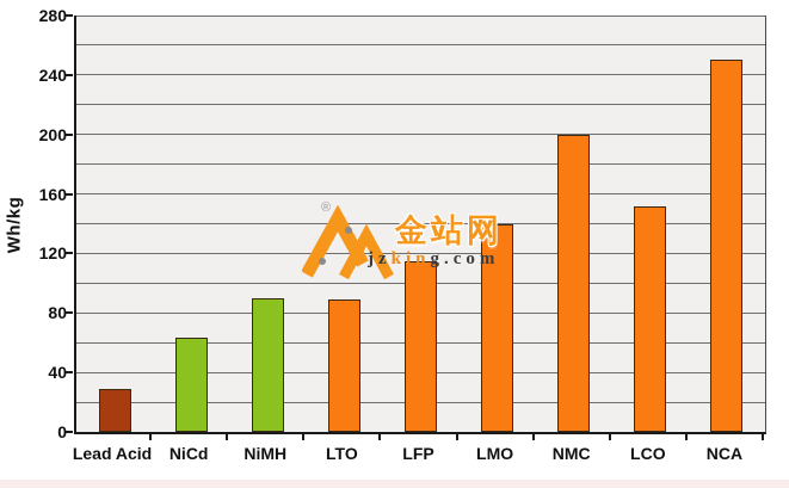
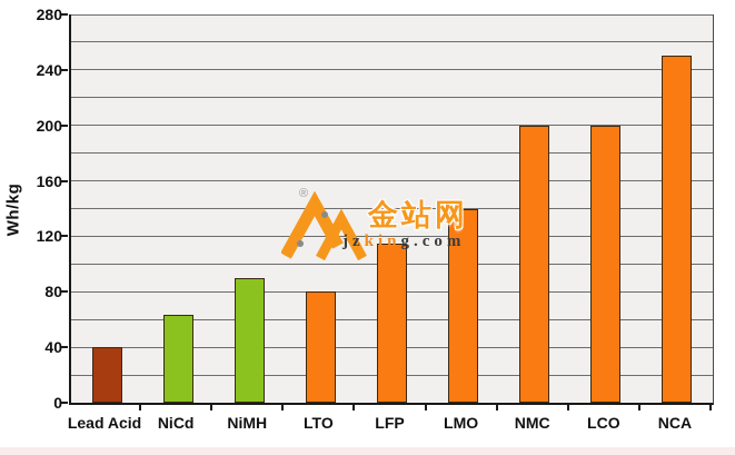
Lead Acid: 29 -> 40
LTO: 89 -> 80
LCO: 152 -> 200
